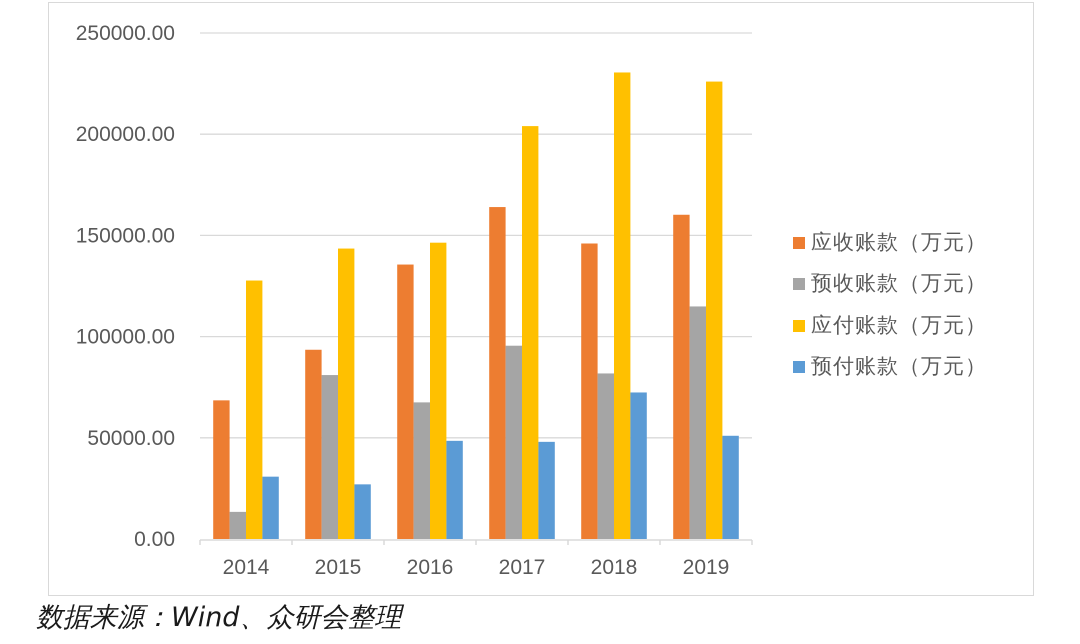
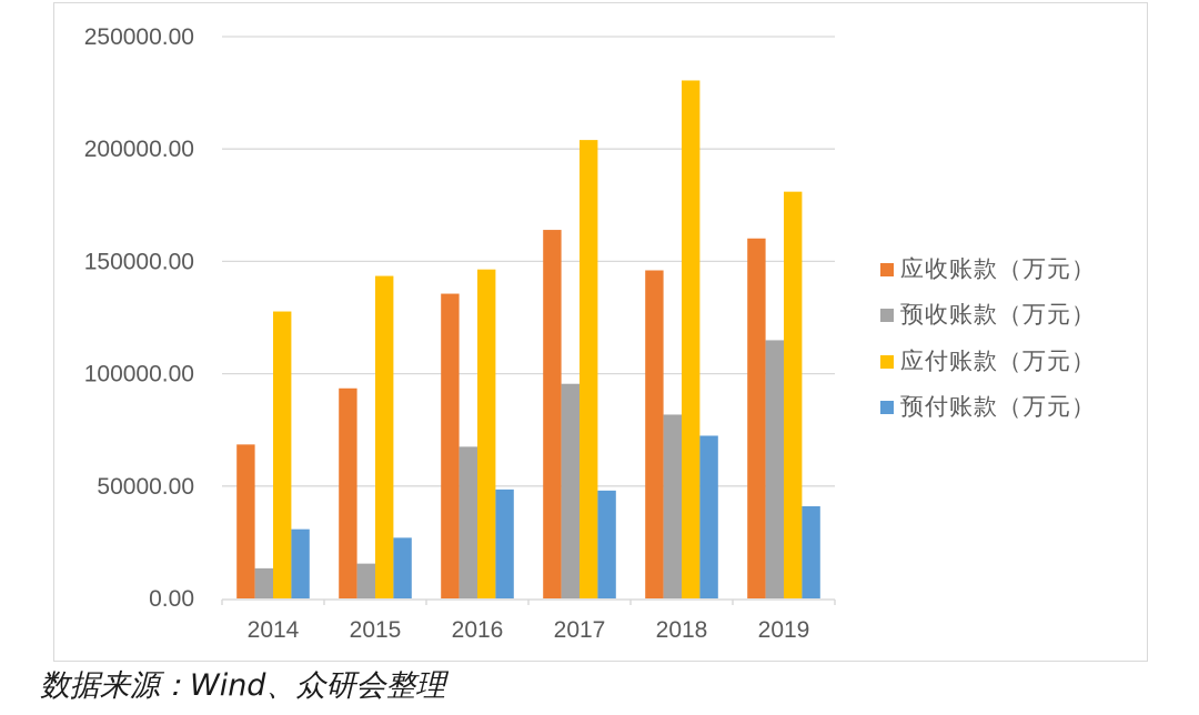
预收账款（万元）/2015: 81000 -> 16000
应付账款（万元）/2019: 226000 -> 181000
预付账款（万元）/2019: 51000 -> 41000
